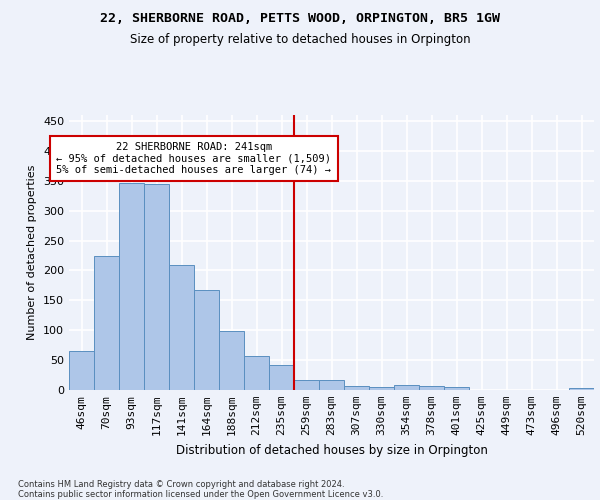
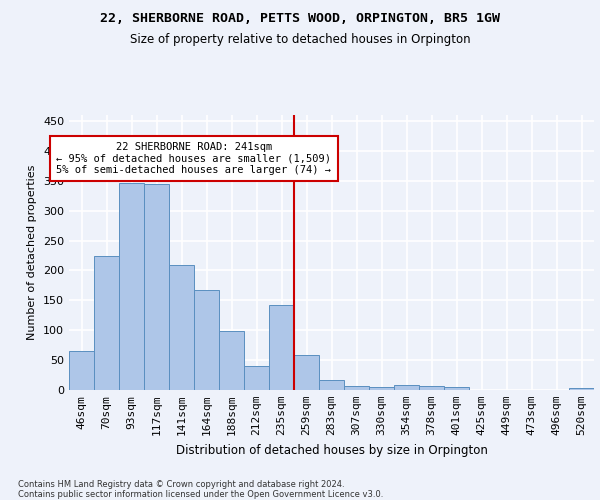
212sqm: 57 -> 40
235sqm: 42 -> 142
259sqm: 16 -> 58
